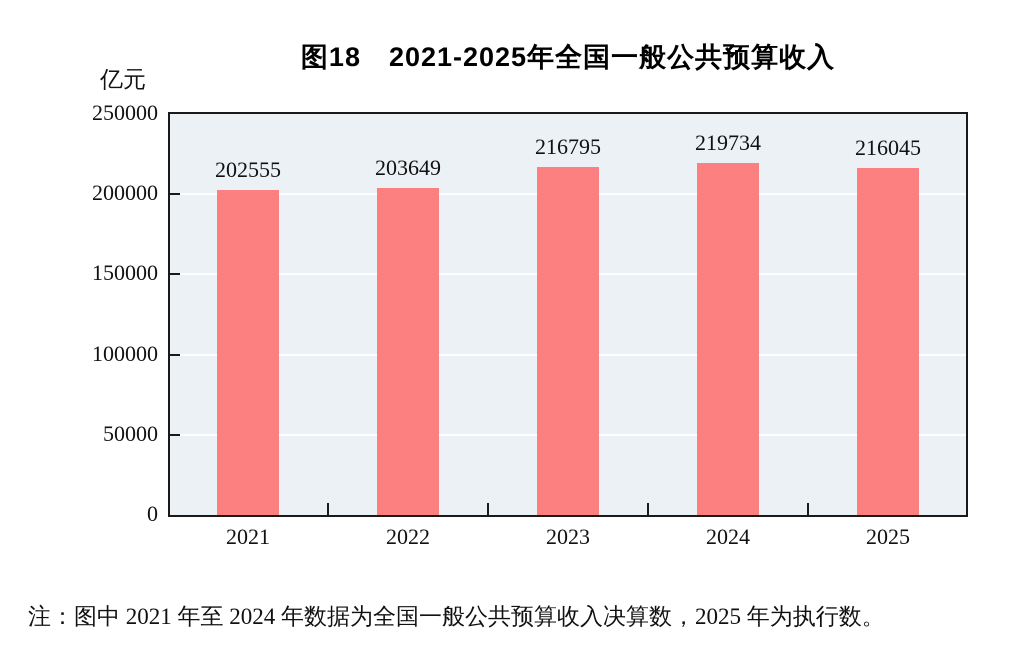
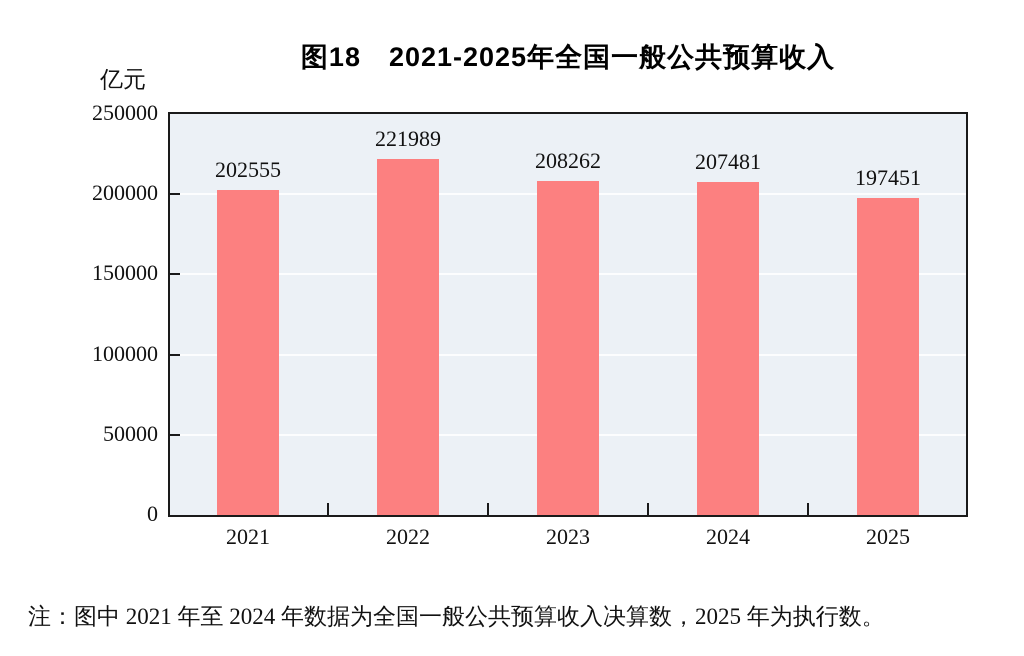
2022: 203649 -> 221989
2023: 216795 -> 208262
2024: 219734 -> 207481
2025: 216045 -> 197451
